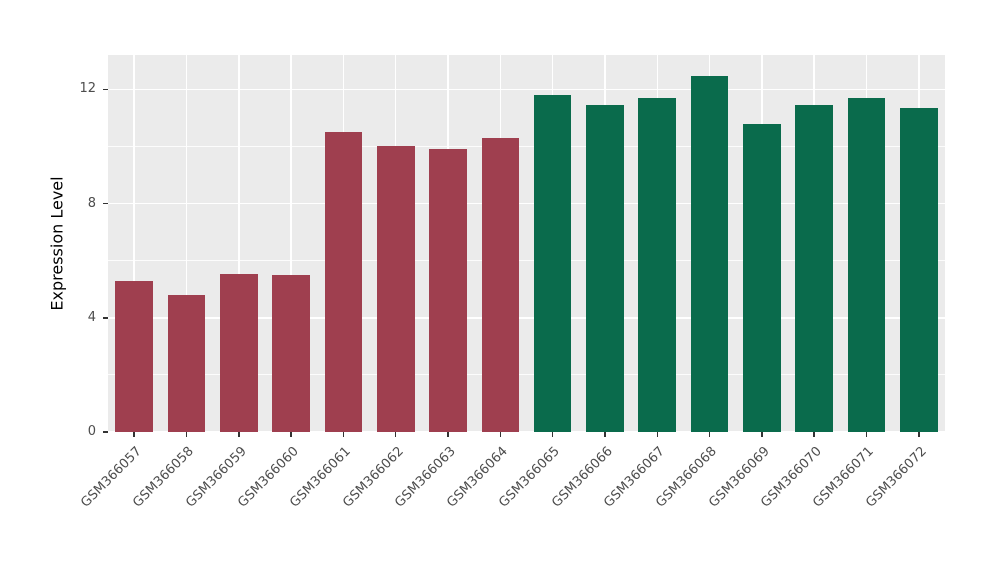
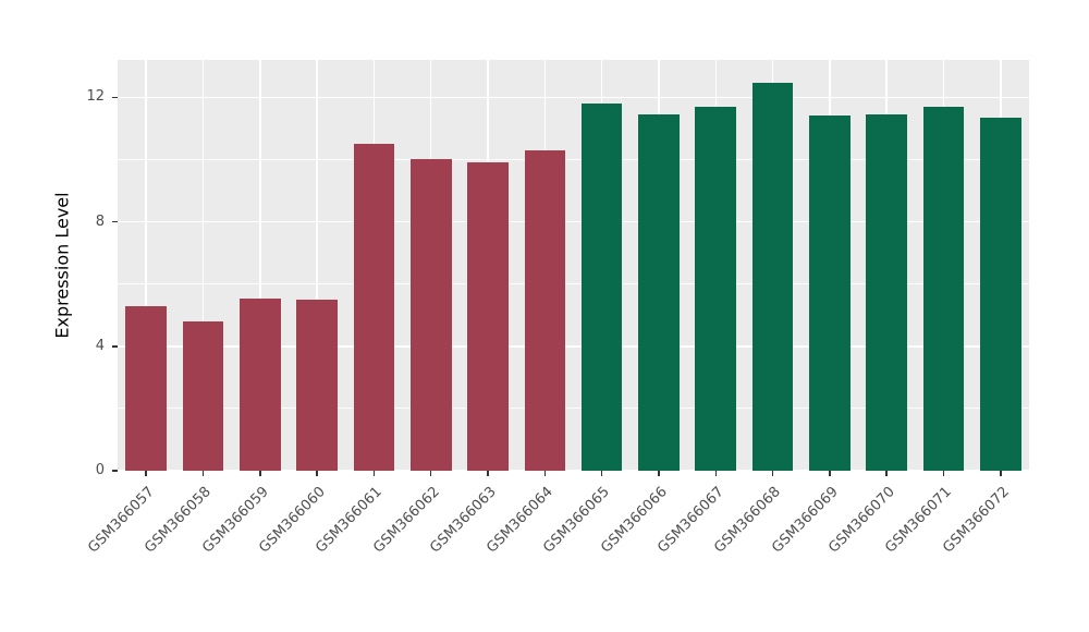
GSM366069: 10.8 -> 11.4
